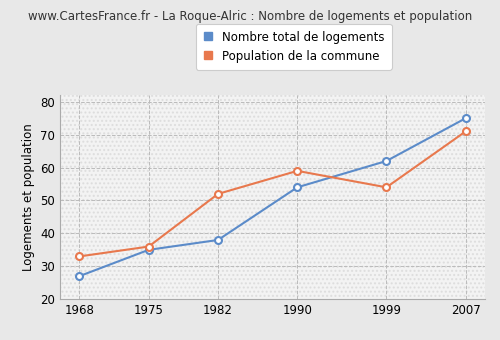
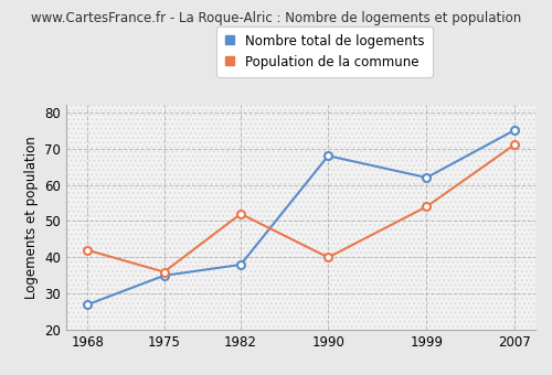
Population de la commune/1968: 33 -> 42
Nombre total de logements/1990: 54 -> 68
Population de la commune/1990: 59 -> 40
